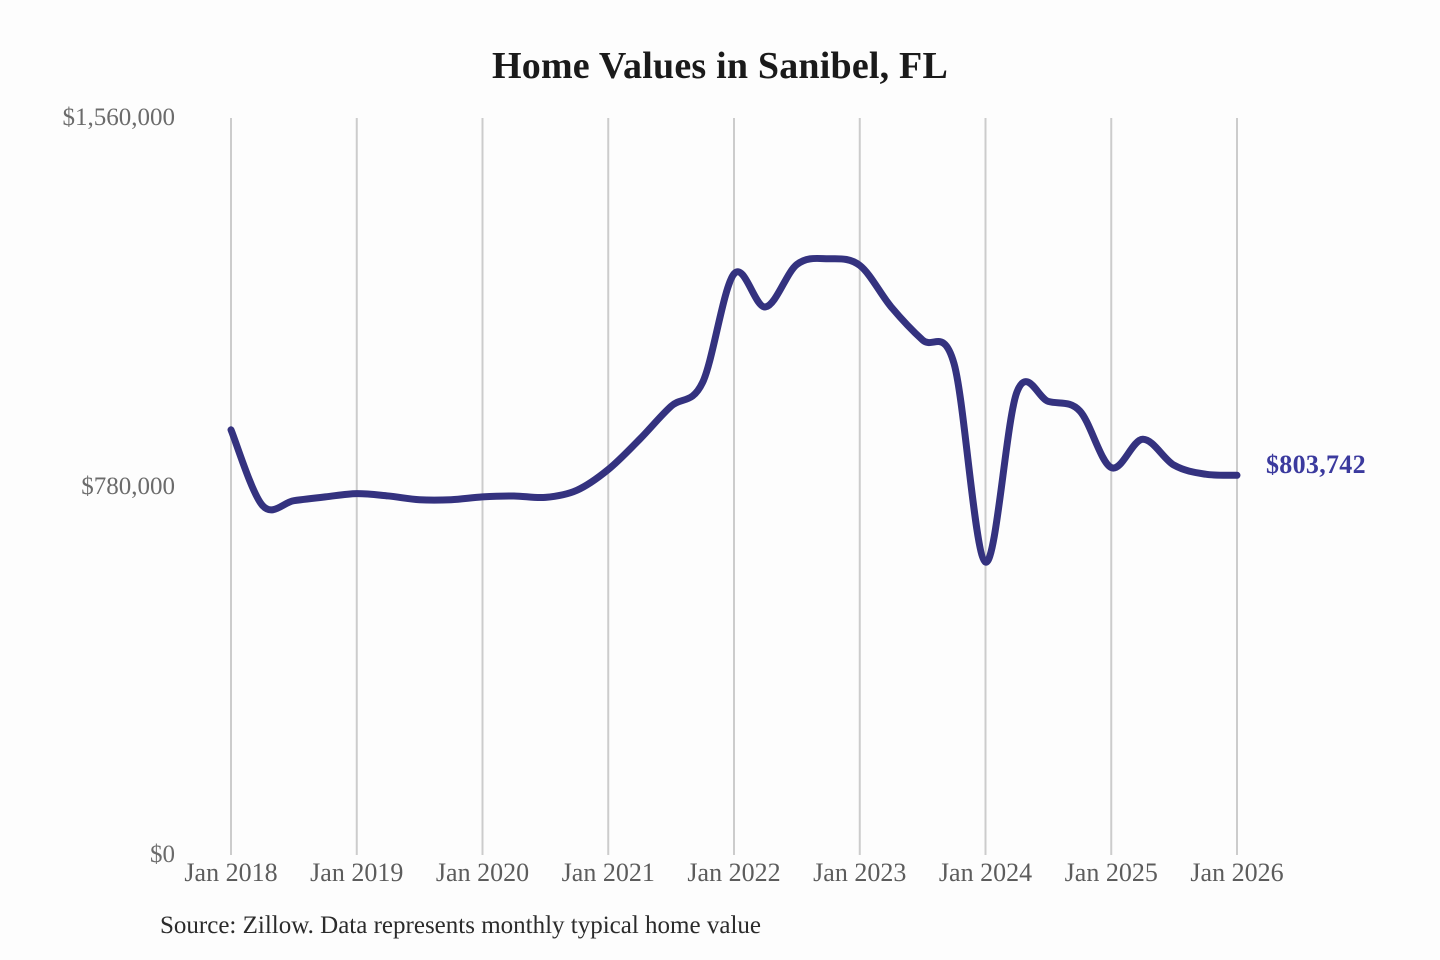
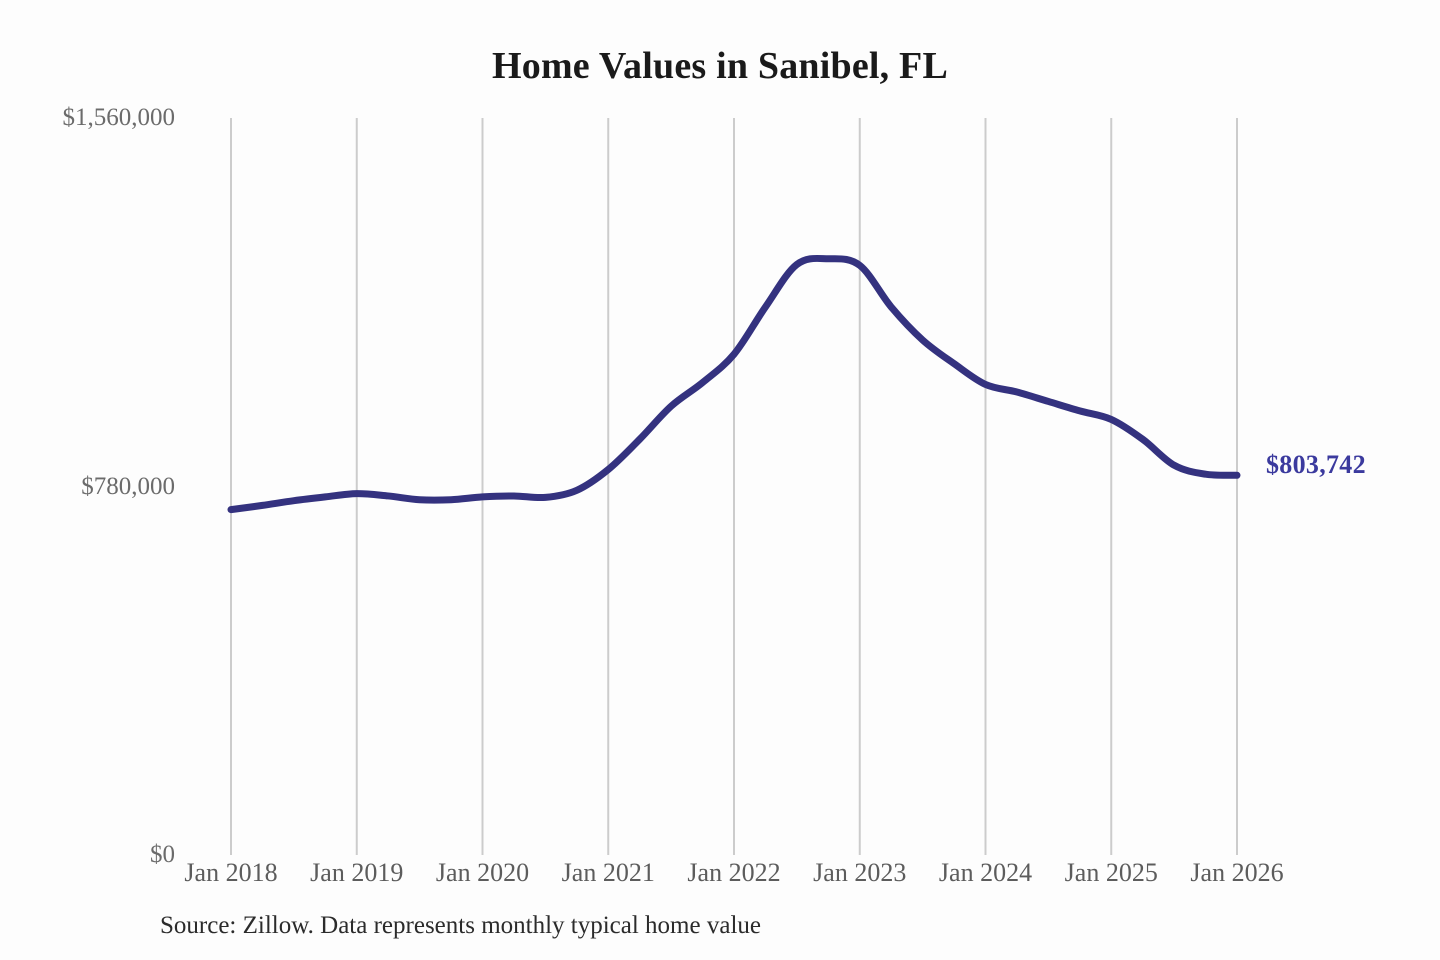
Jan 2018: $900000 -> $730000
Jan 2022: $1230000 -> $1060000
Jan 2024: $620000 -> $1000000
Jan 2025: $820000 -> $920000
